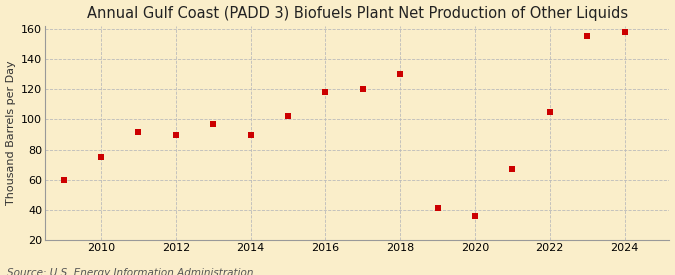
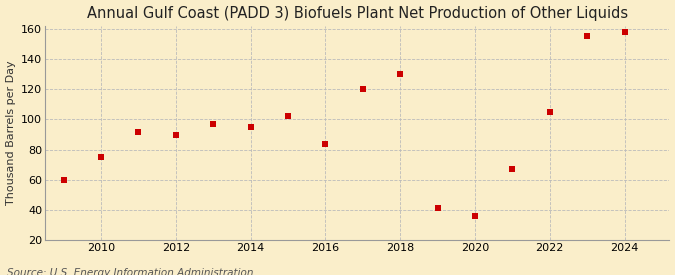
2014: 90 -> 95
2016: 118 -> 84
